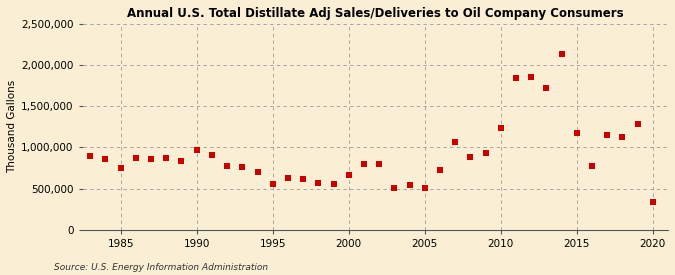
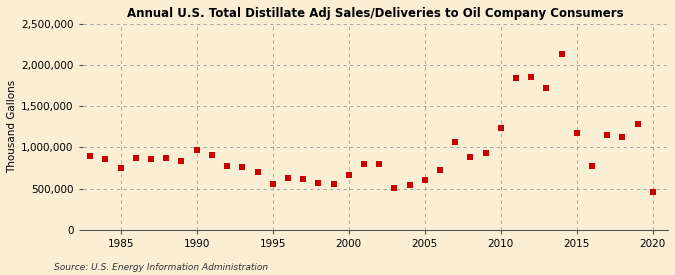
2005: 510,000 -> 600,000
2020: 340,000 -> 460,000
